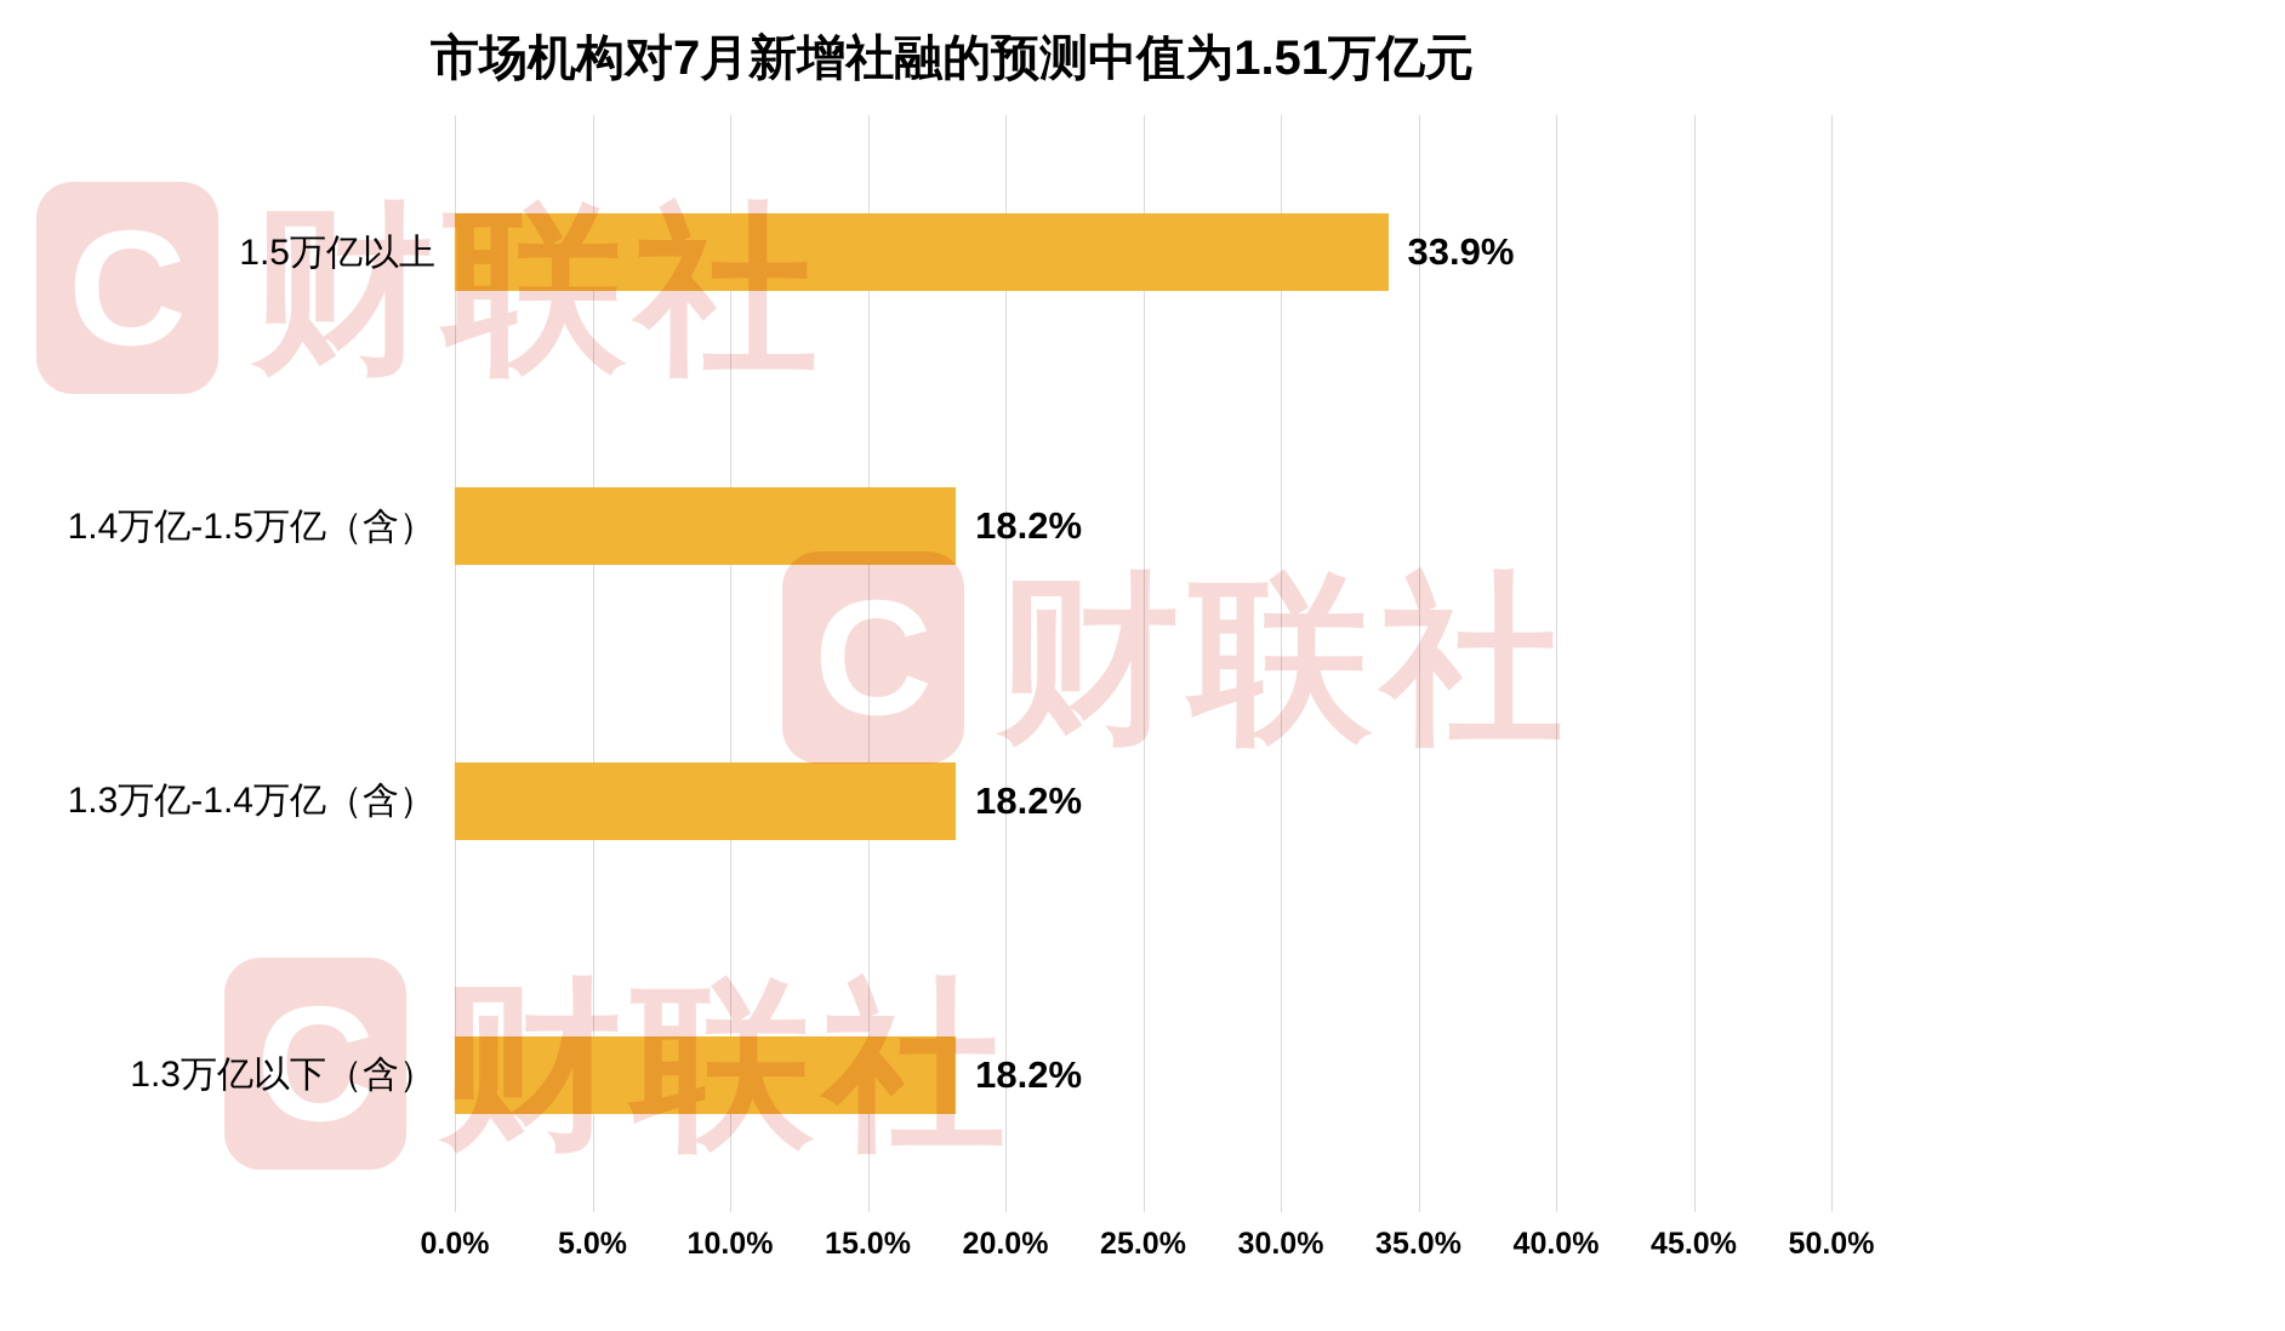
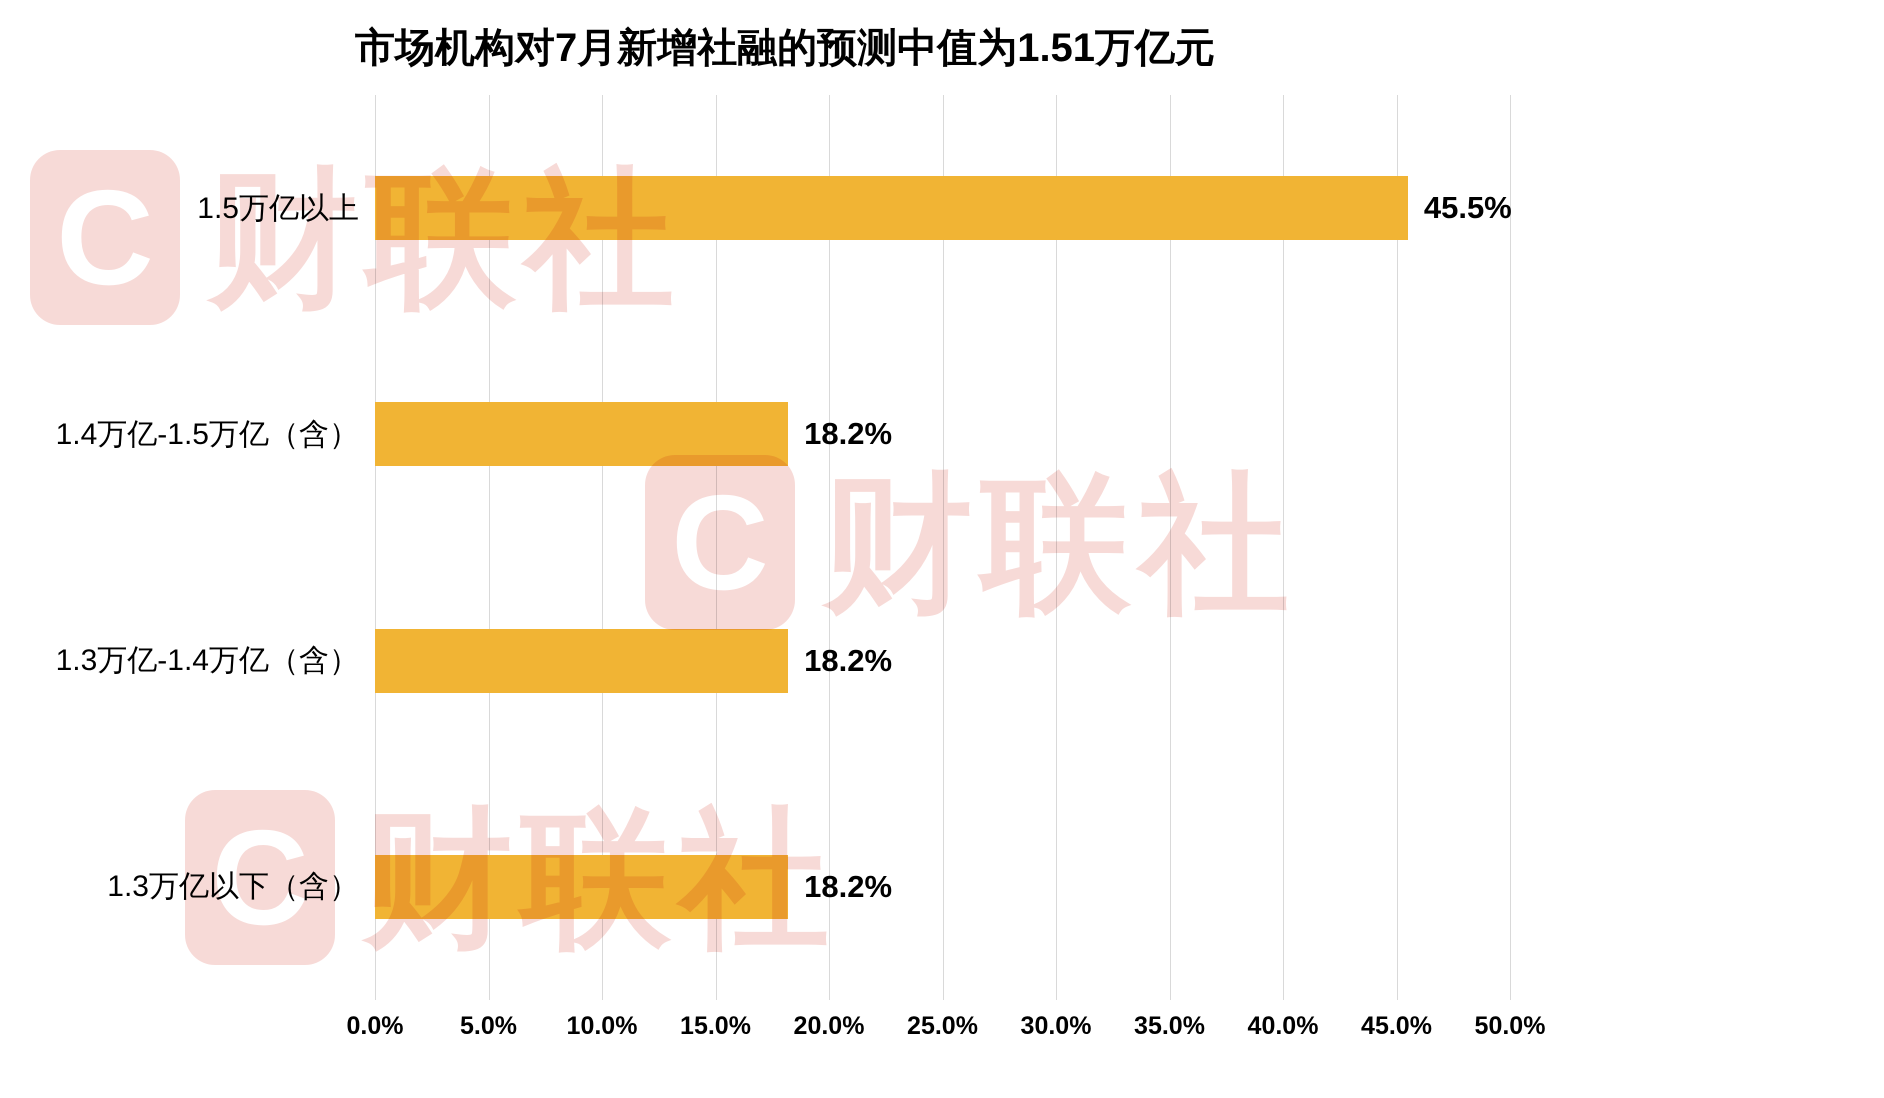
1.5万亿以上: 33.9% -> 45.5%
